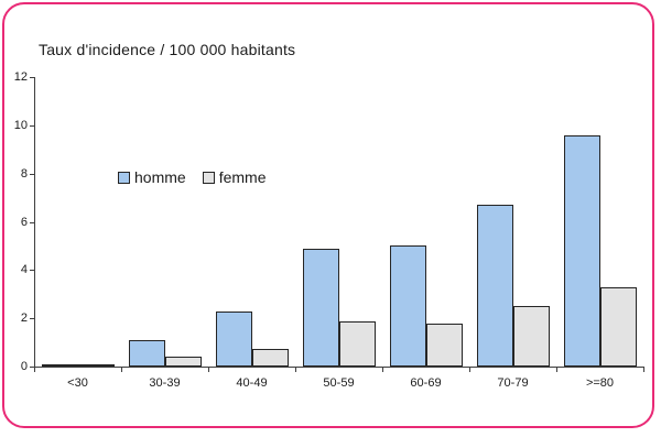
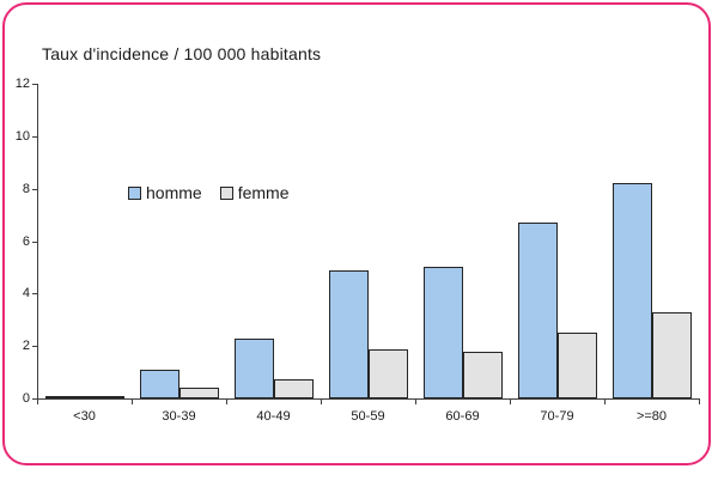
homme/>=80: 9.6 -> 8.2
